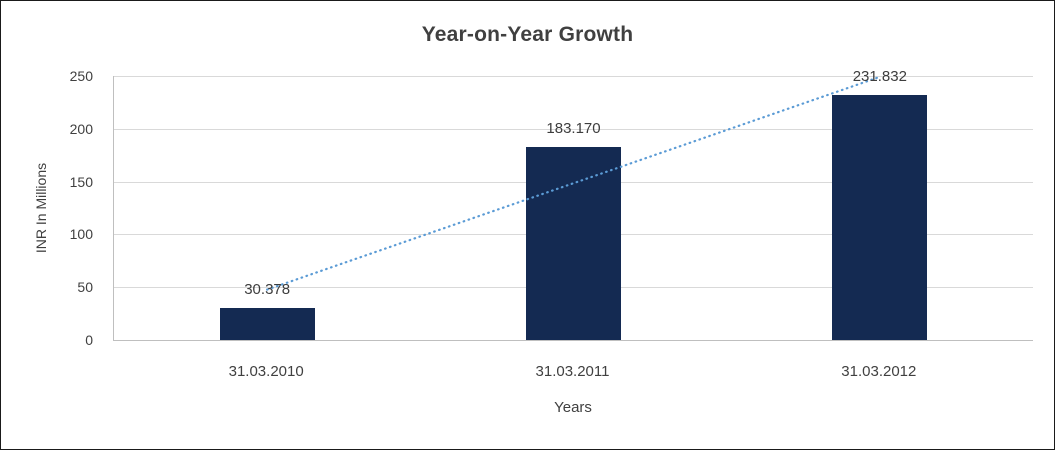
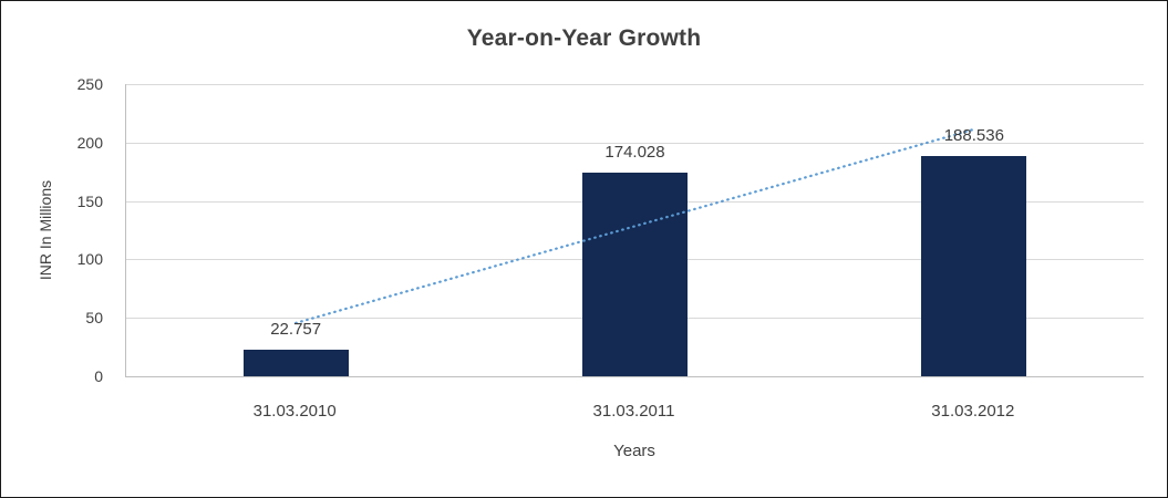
31.03.2010: 30.378 -> 22.757
31.03.2011: 183.170 -> 174.028
31.03.2012: 231.832 -> 188.536
